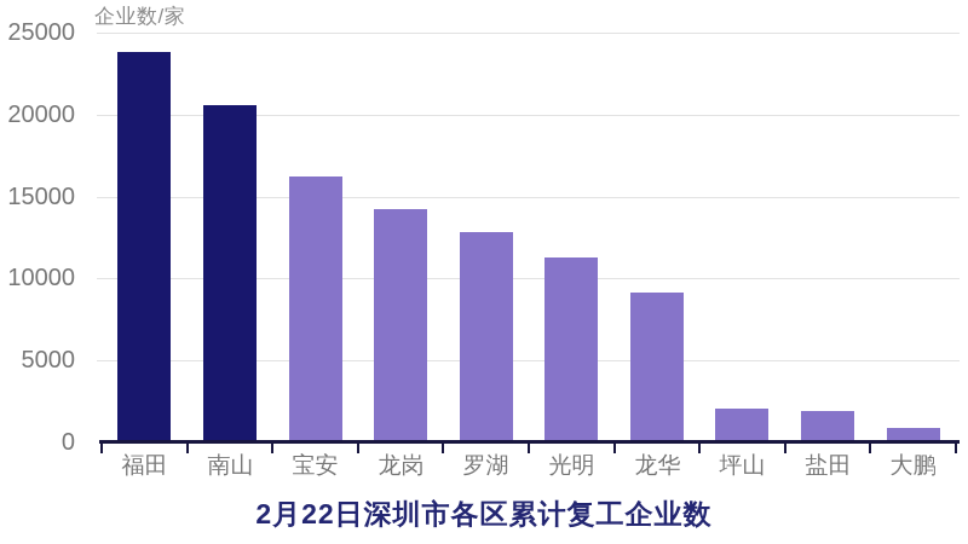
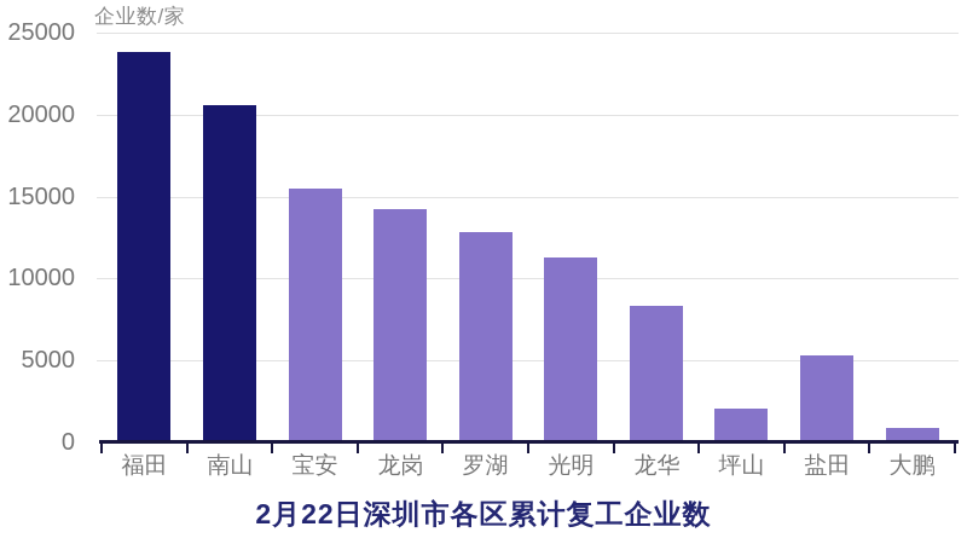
宝安: 16200 -> 15500
龙华: 9200 -> 8300
盐田: 2000 -> 5300
